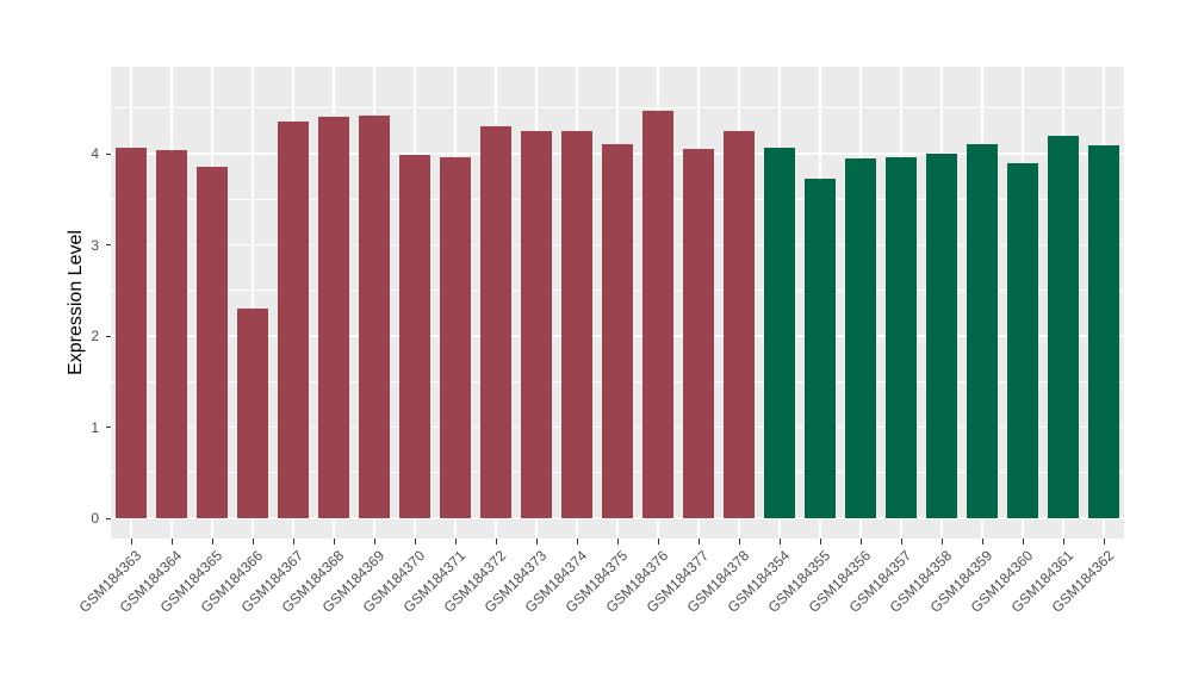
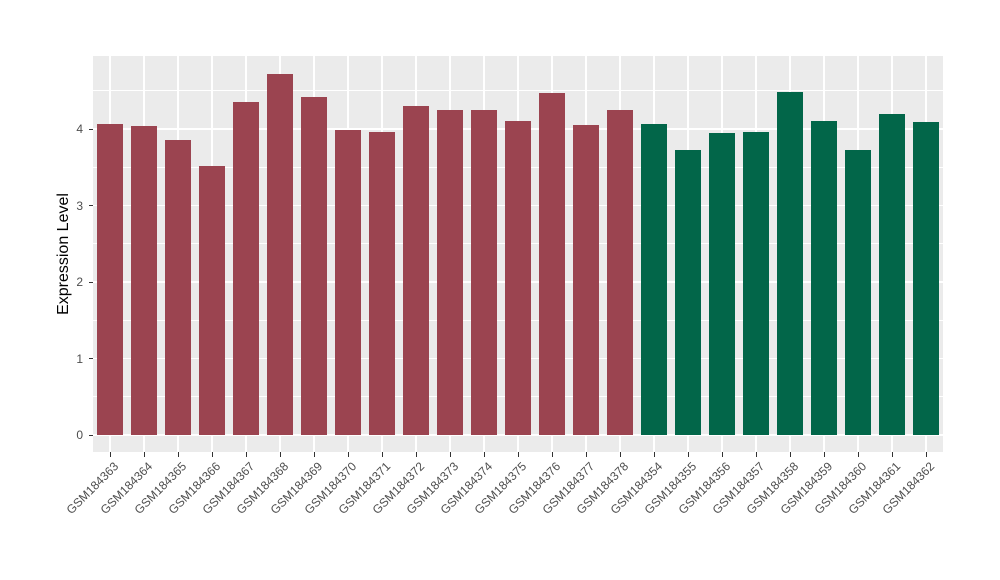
GSM184366: 2.3 -> 3.5
GSM184368: 4.4 -> 4.7
GSM184358: 4.0 -> 4.5
GSM184360: 3.9 -> 3.7
